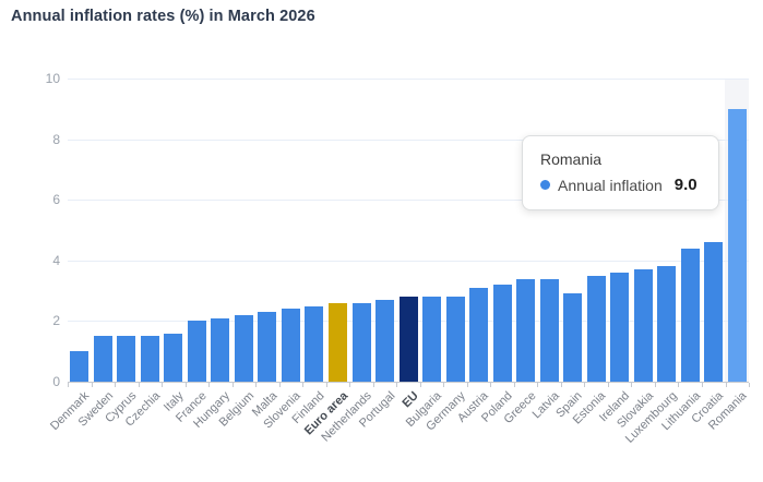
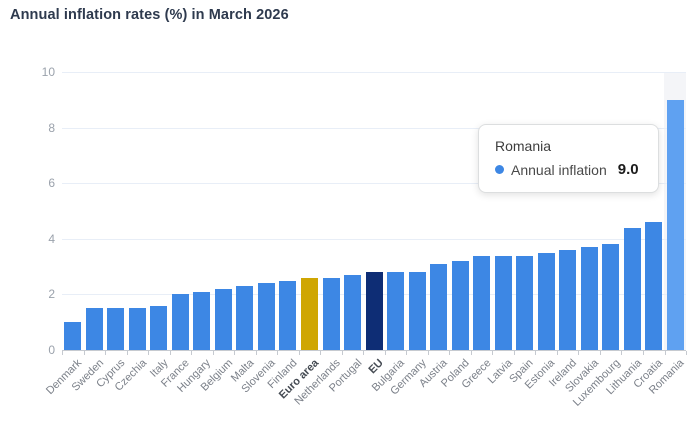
Spain: 2.9 -> 3.4
